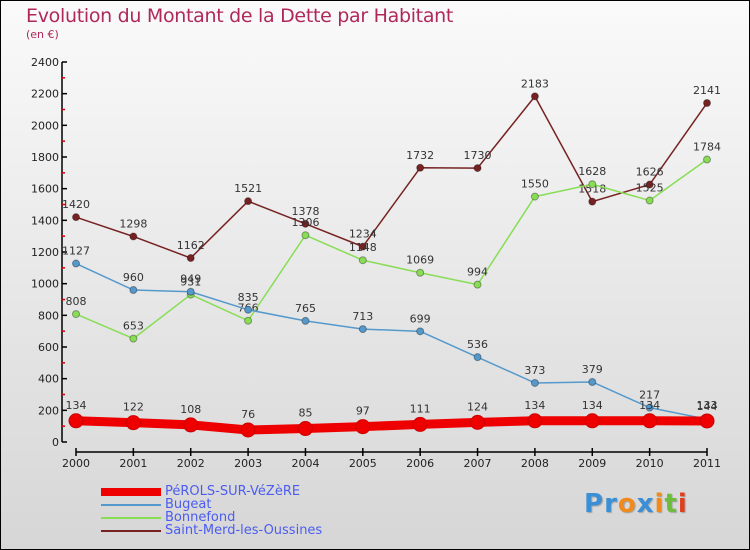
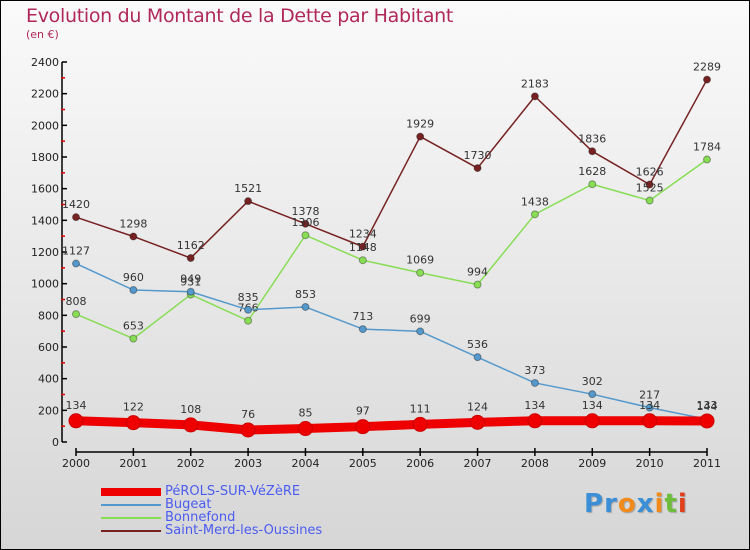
Bugeat/2004: 765 -> 853
Saint-Merd-les-Oussines/2006: 1732 -> 1929
Bonnefond/2008: 1550 -> 1438
Bugeat/2009: 379 -> 302
Saint-Merd-les-Oussines/2009: 1518 -> 1836
Saint-Merd-les-Oussines/2011: 2141 -> 2289
